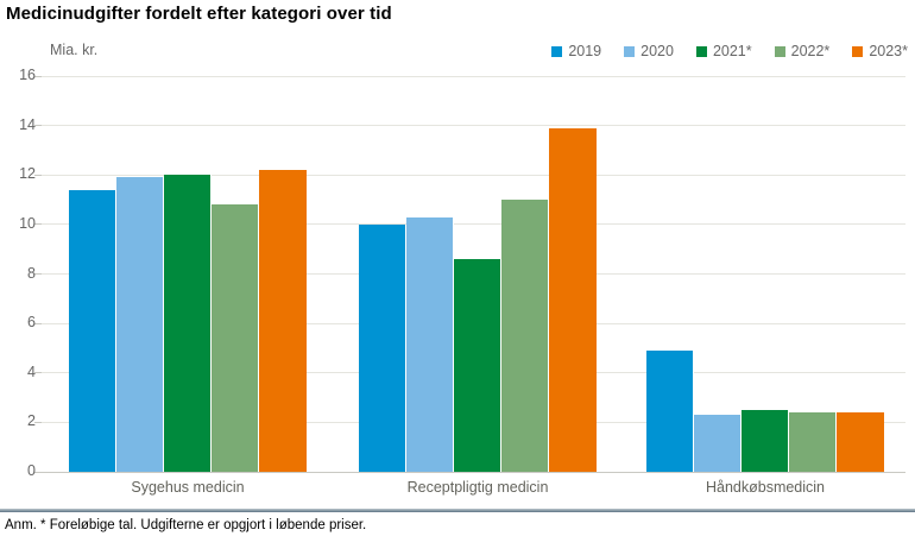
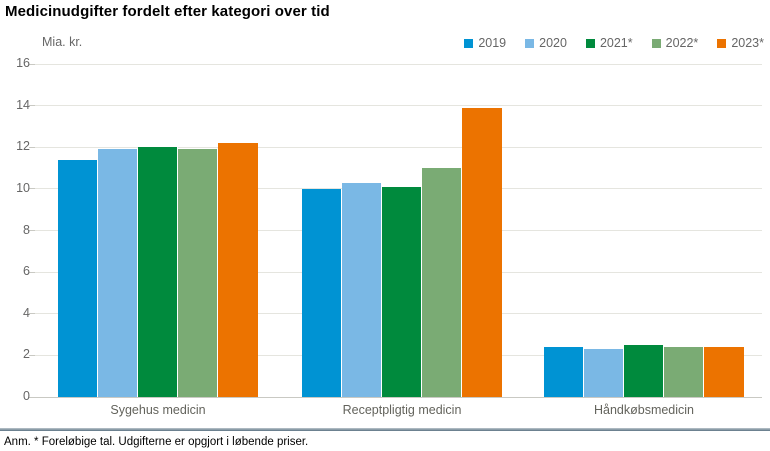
2022*/Sygehus medicin: 10.8 -> 11.9
2021*/Receptpligtig medicin: 8.6 -> 10.1
2019/Håndkøbsmedicin: 4.9 -> 2.4
